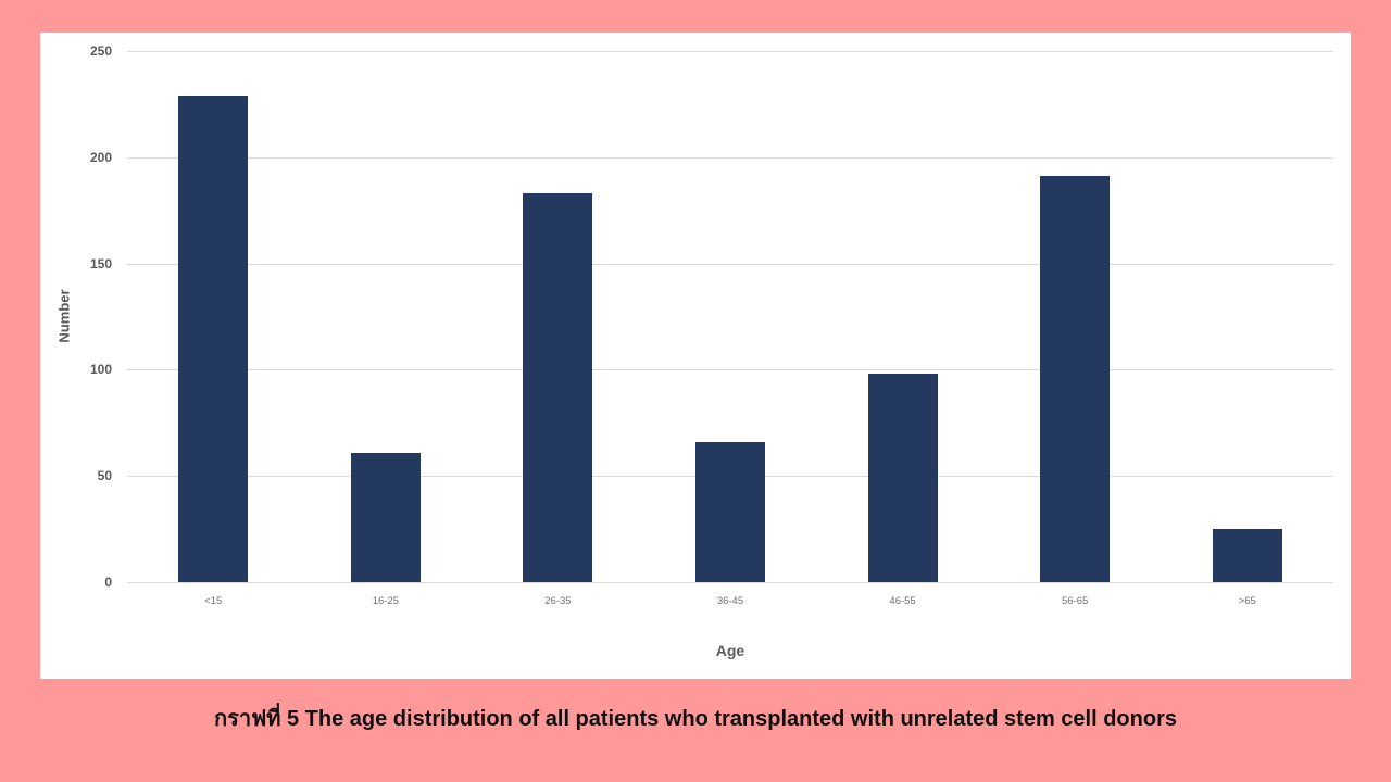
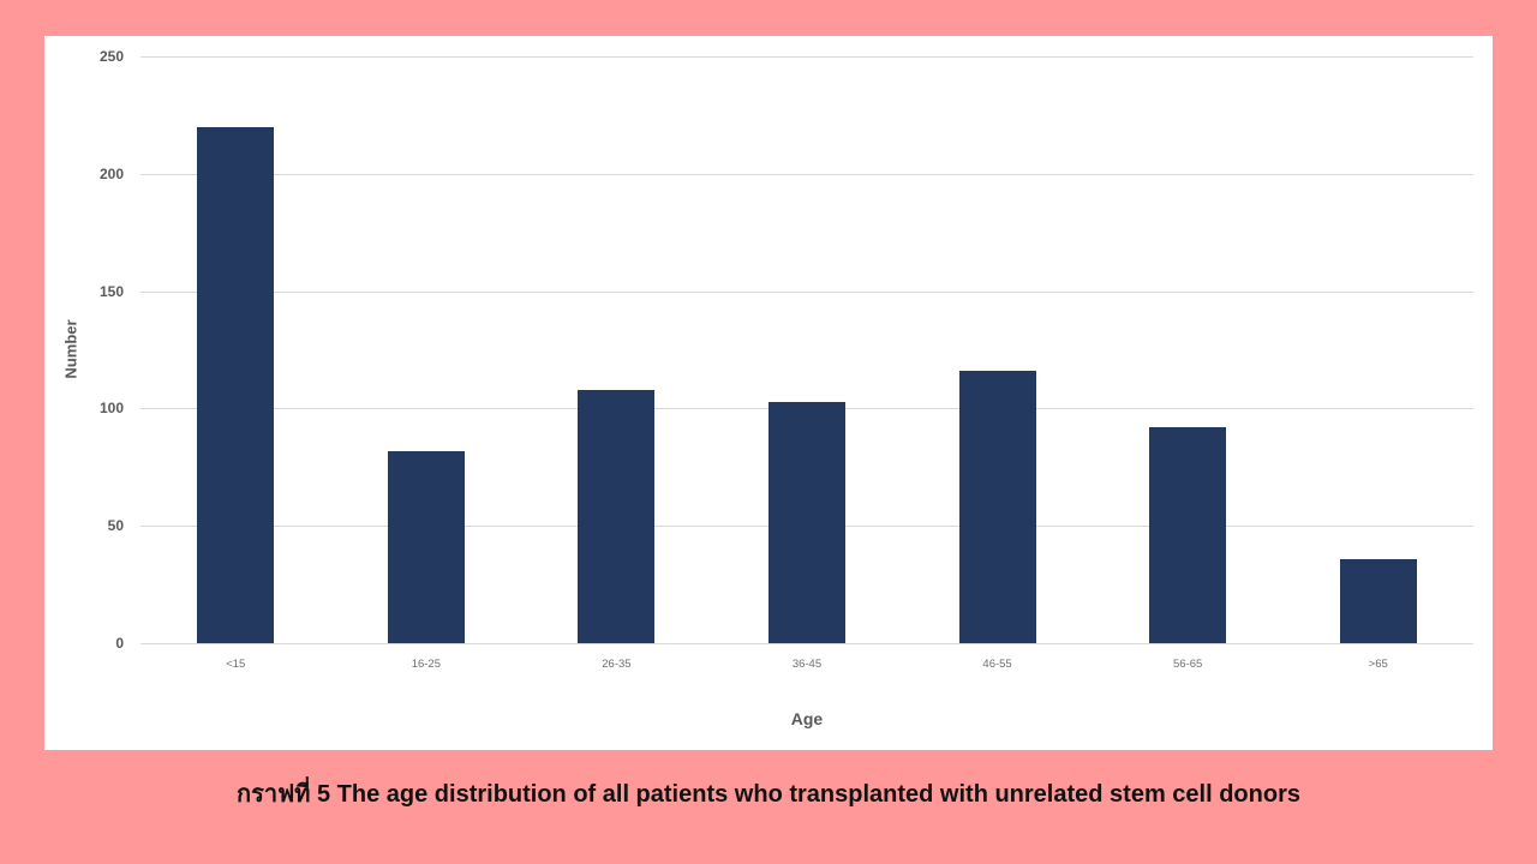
<15: 229 -> 220
16-25: 61 -> 82
26-35: 183 -> 108
36-45: 66 -> 103
46-55: 98 -> 116
56-65: 191 -> 92
>65: 25 -> 36
